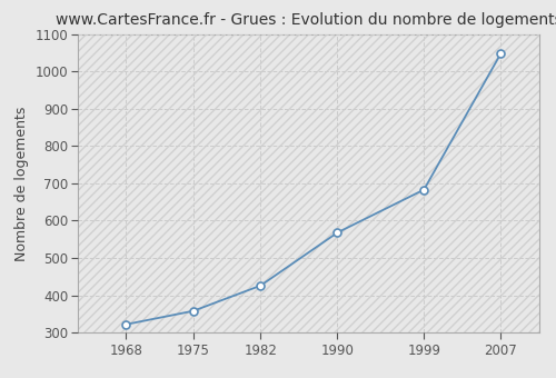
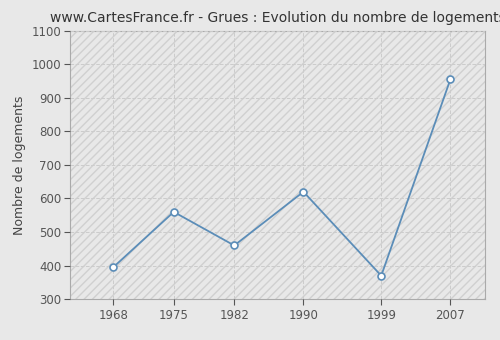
1968: 322 -> 395
1975: 358 -> 560
1982: 426 -> 460
1990: 568 -> 620
1999: 683 -> 370
2007: 1048 -> 955
